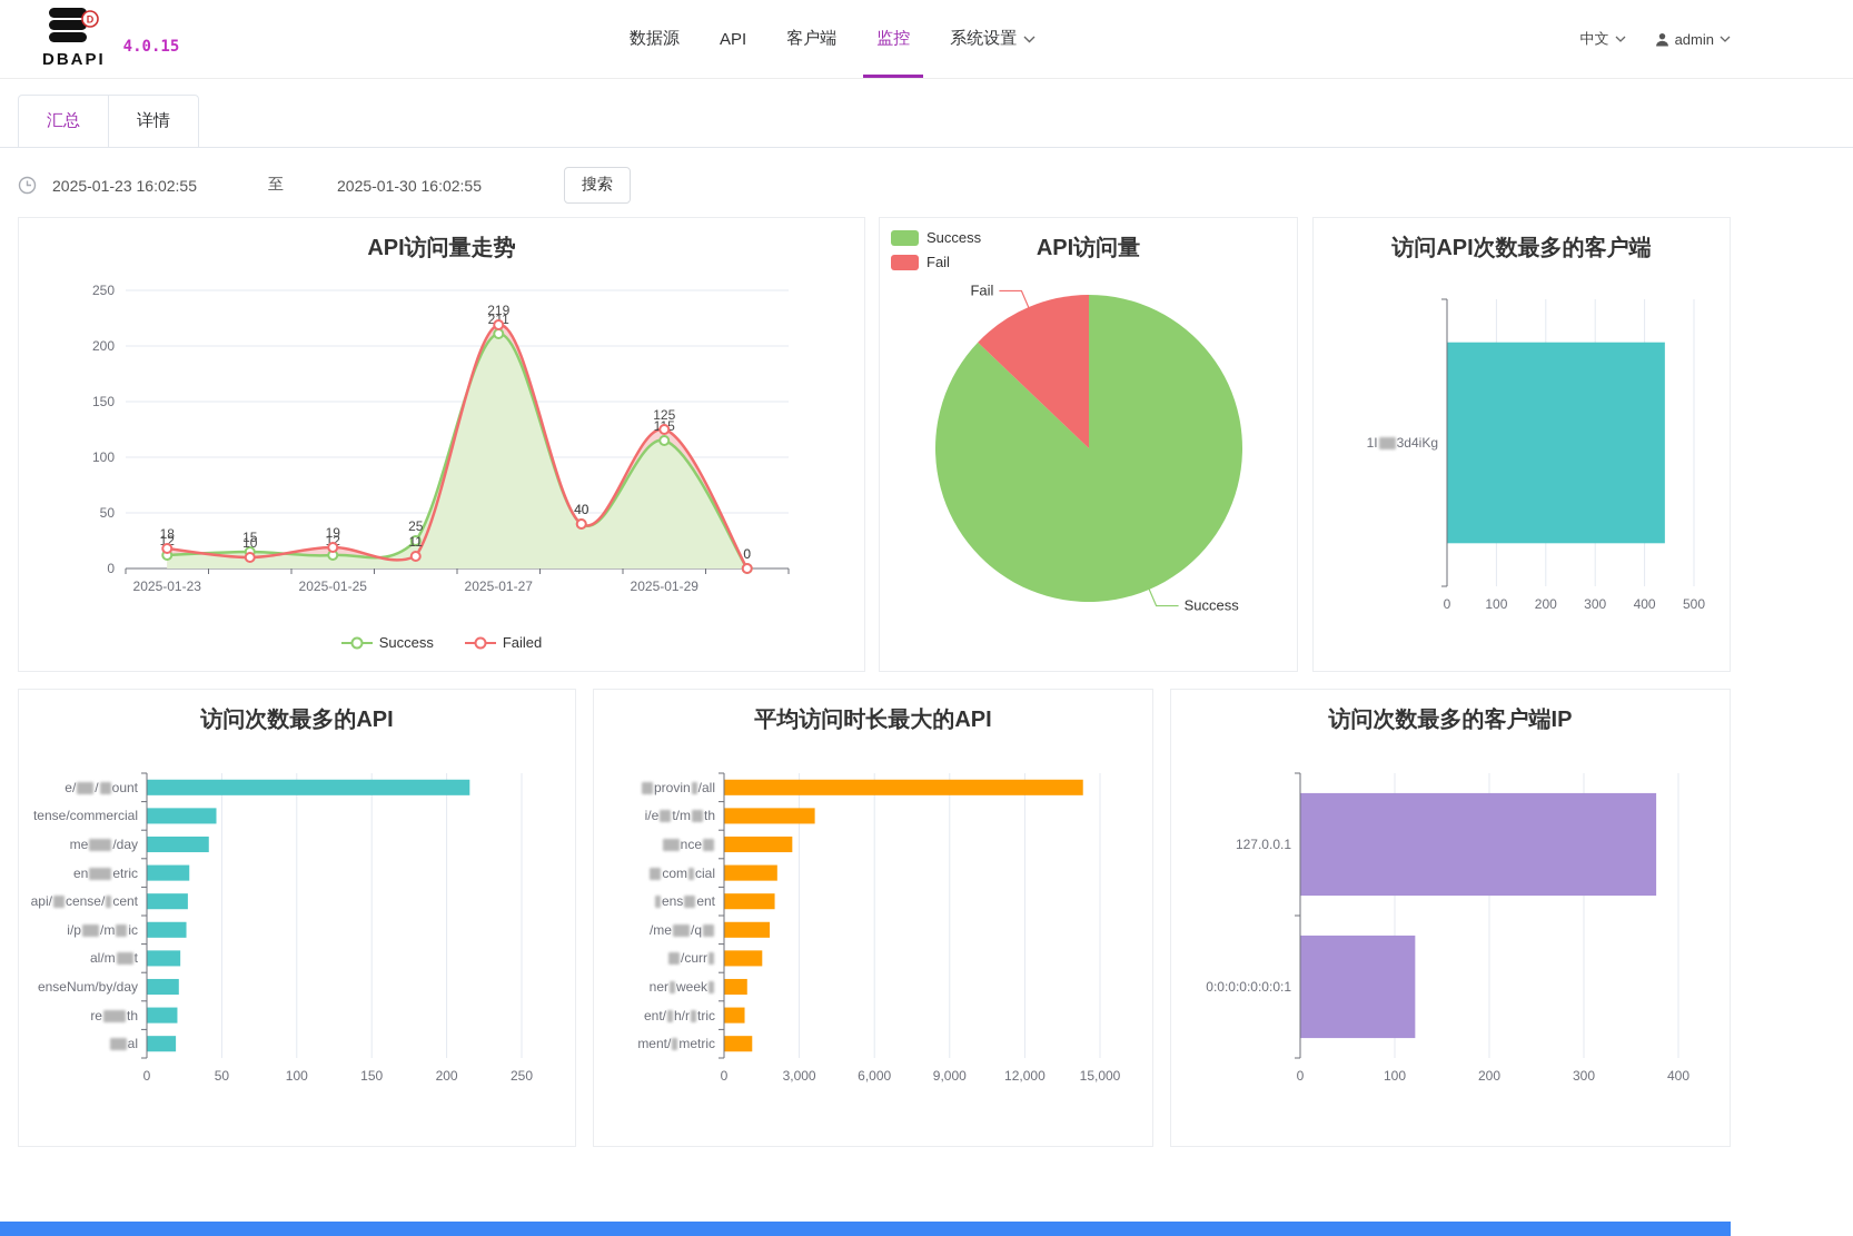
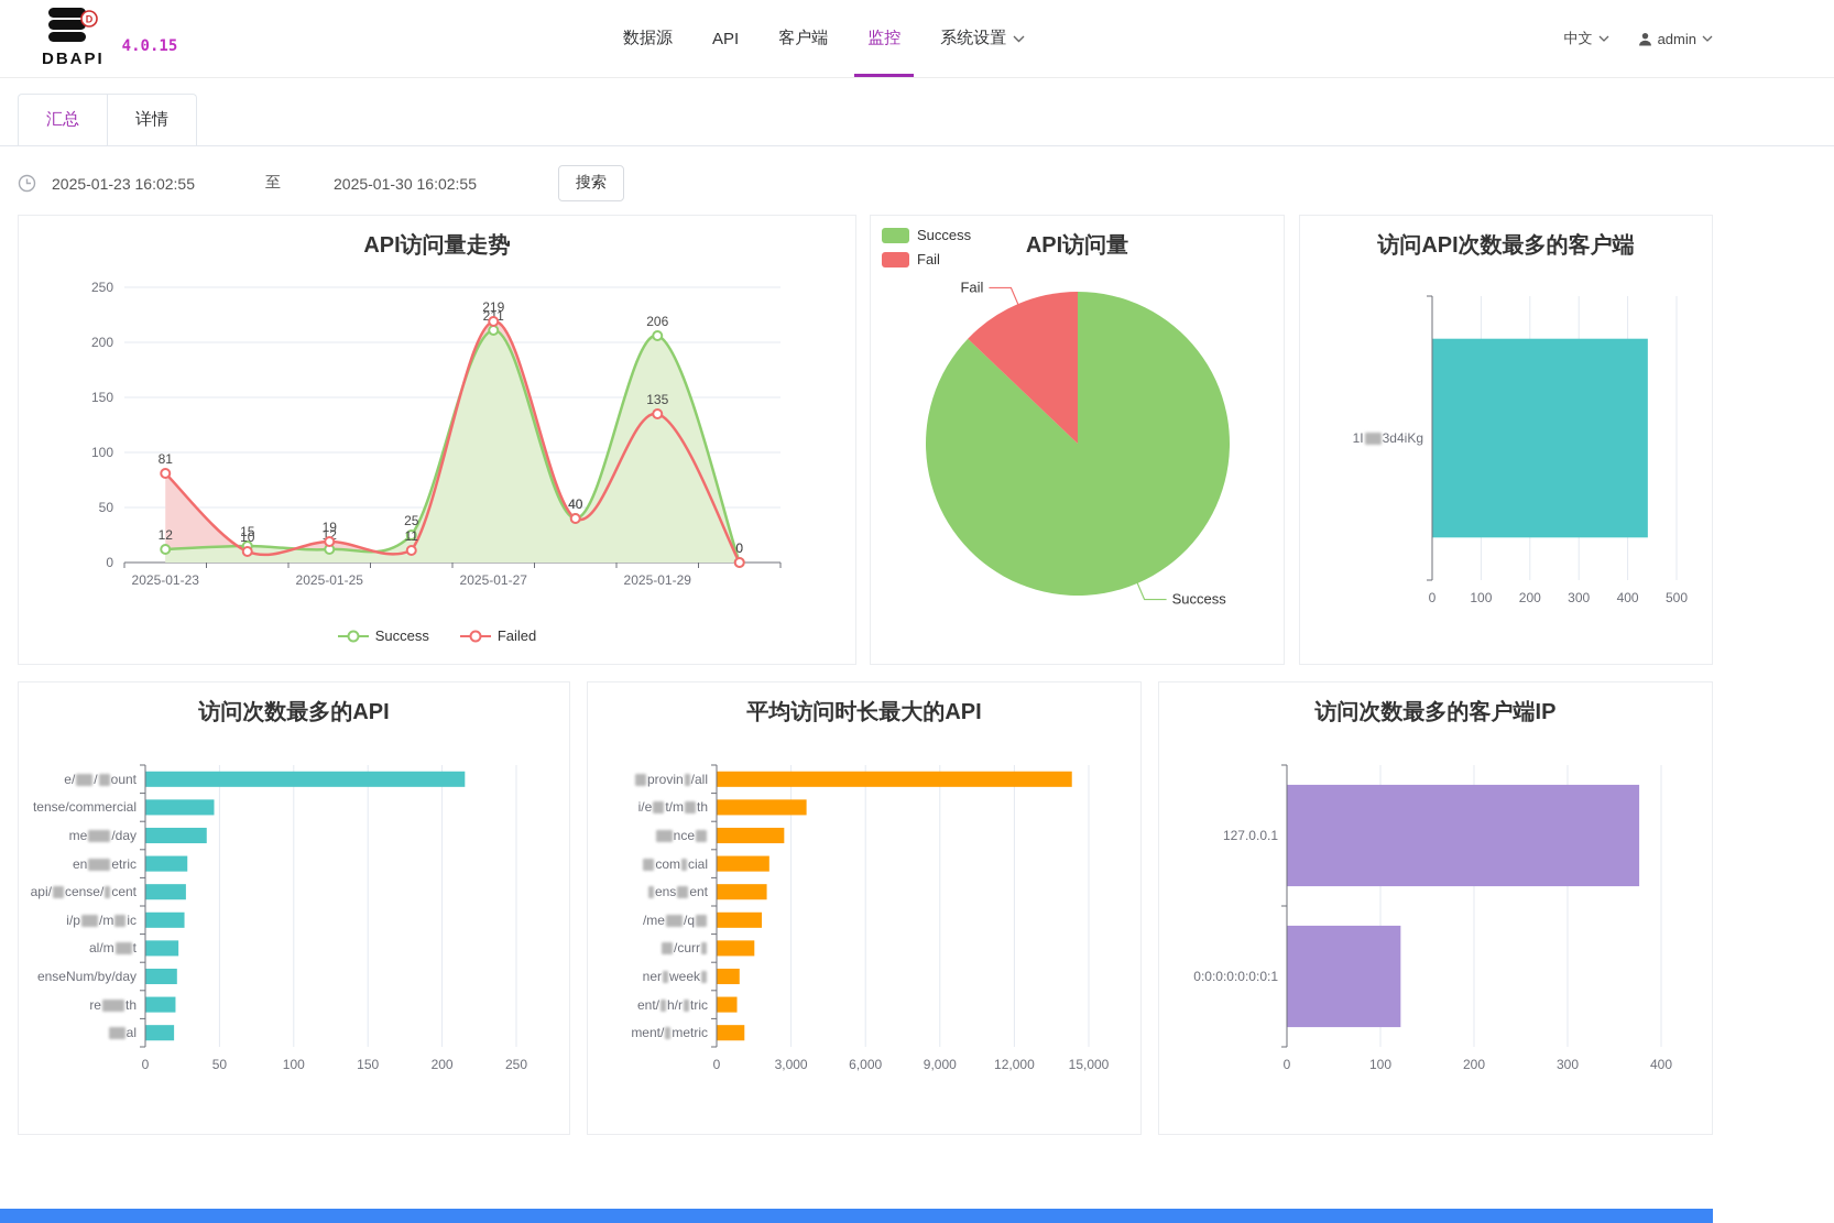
API访问量走势/Failed/2025-01-23: 18 -> 81
API访问量走势/Success/2025-01-29: 115 -> 206
API访问量走势/Failed/2025-01-29: 125 -> 135
